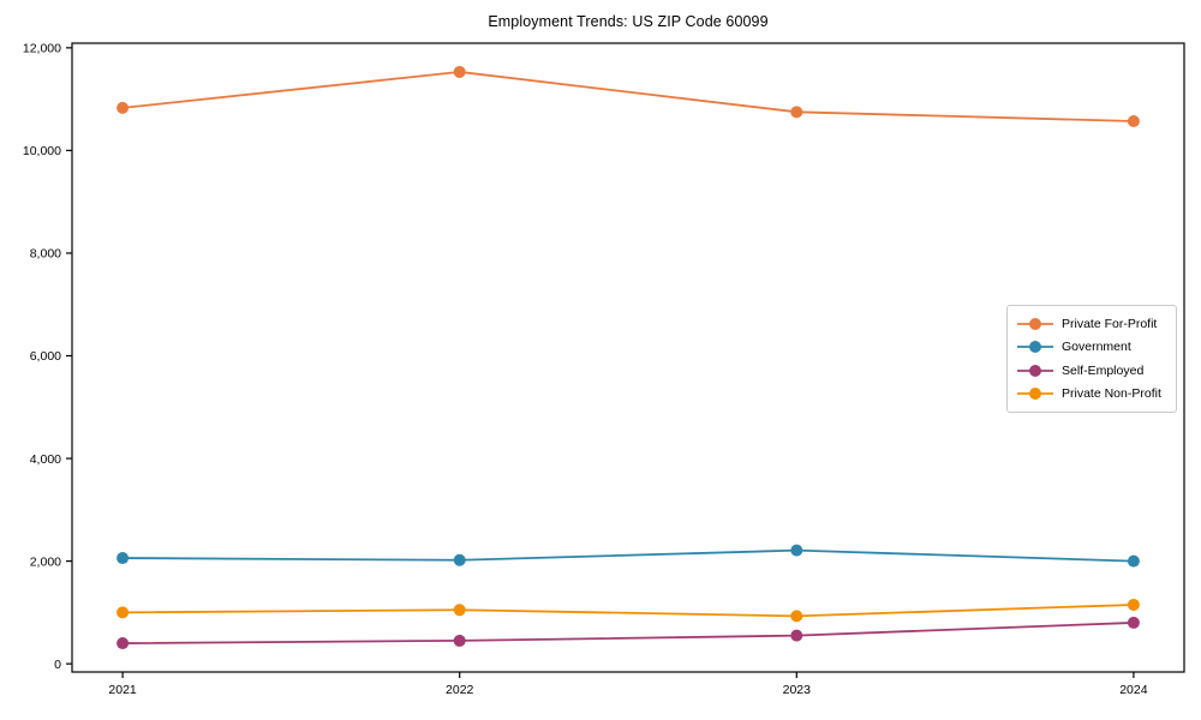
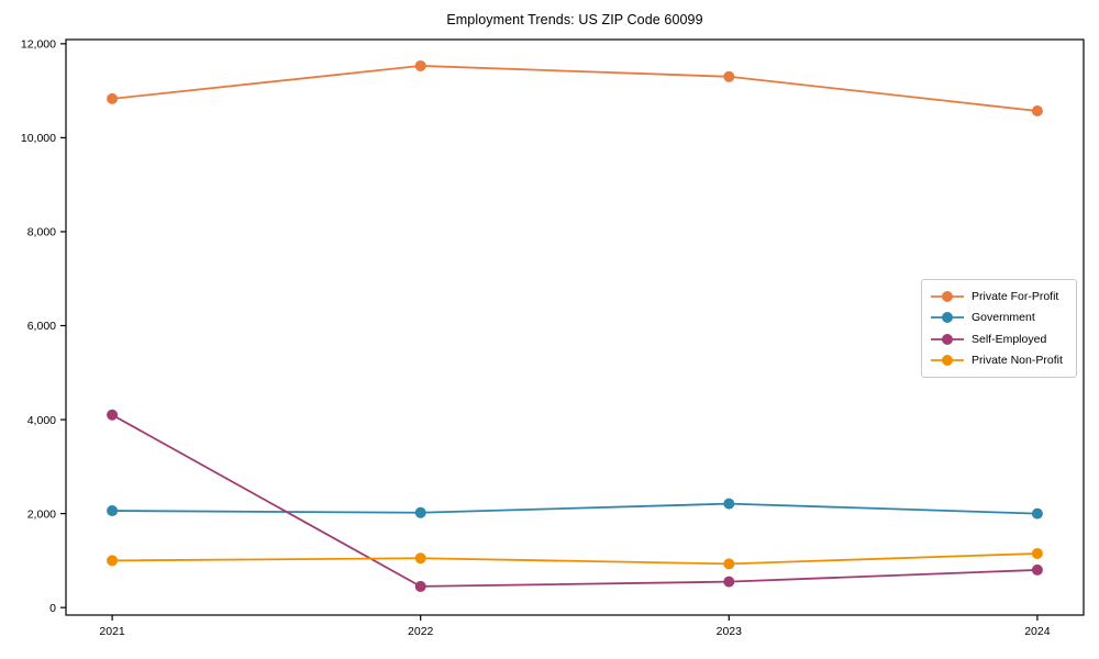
Self-Employed/2021: 400 -> 4100
Private For-Profit/2023: 10800 -> 11300
